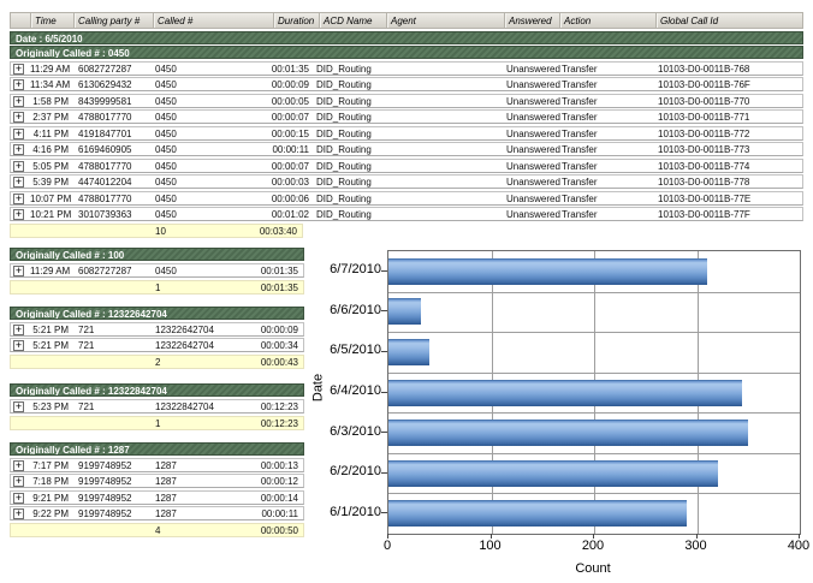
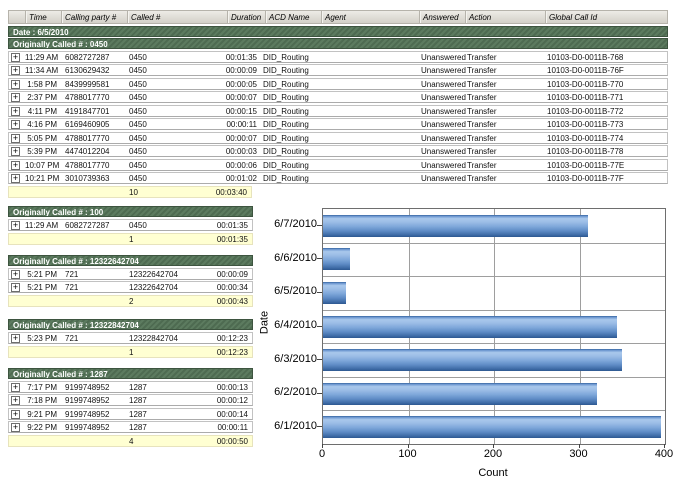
6/5/2010: 40 -> 30
6/1/2010: 290 -> 400
